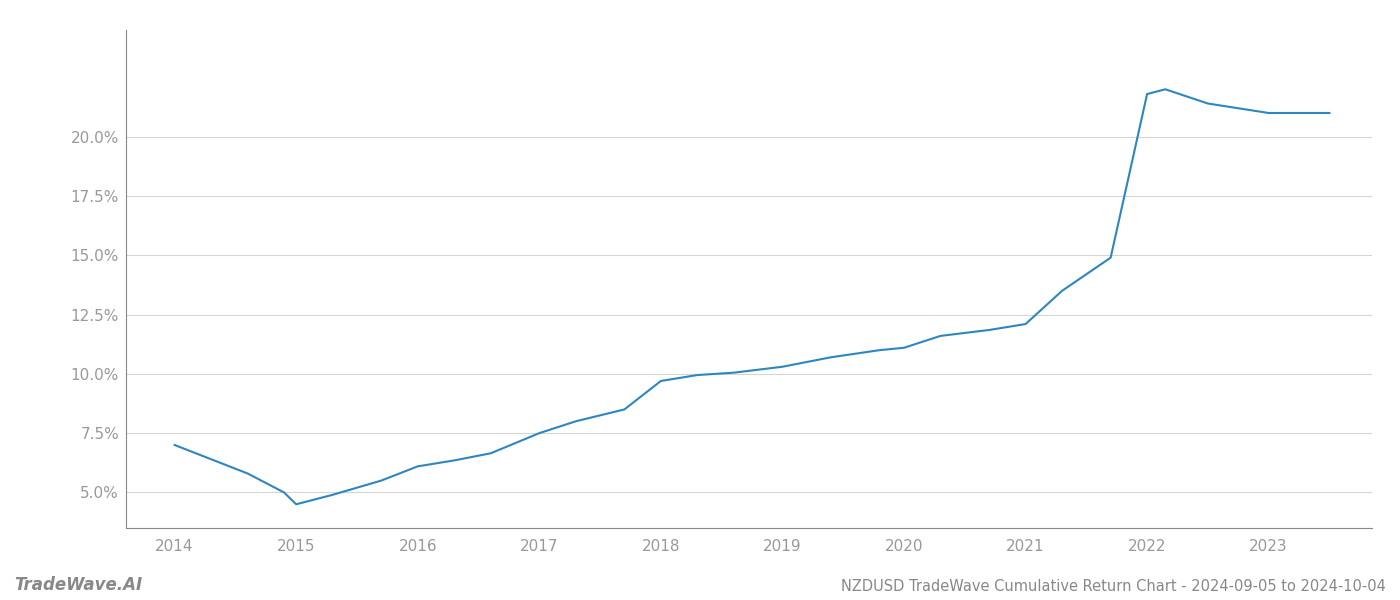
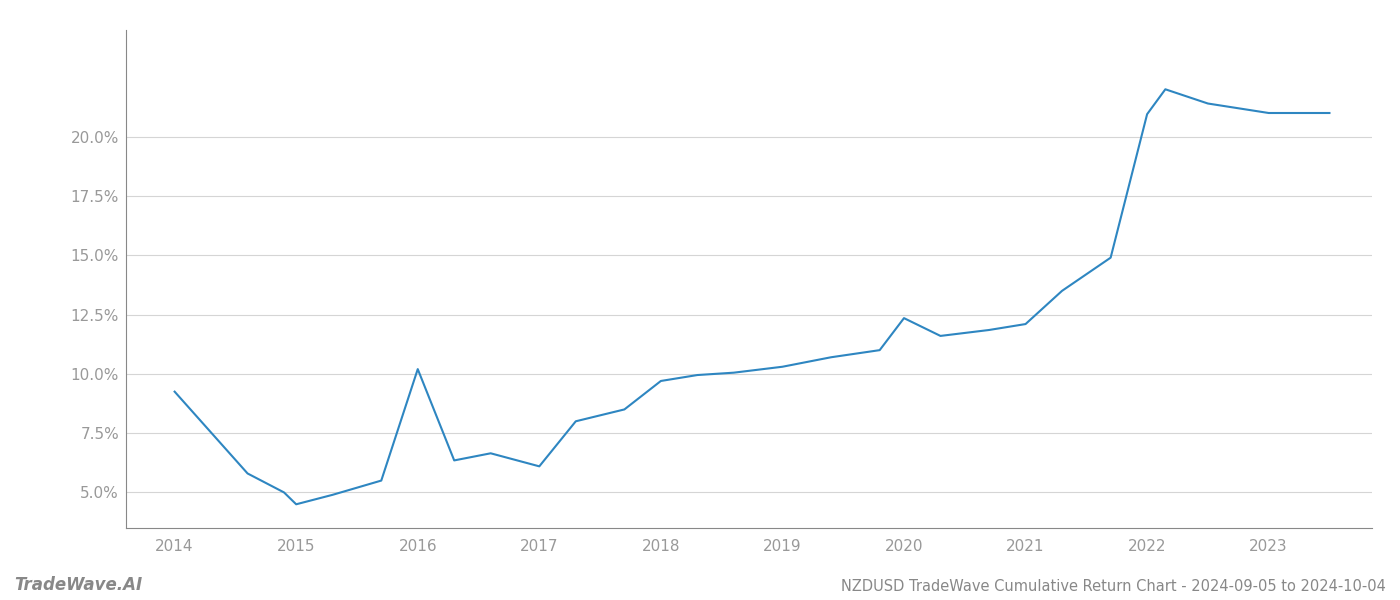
2014: 7.00% -> 9.25%
2016: 6.10% -> 10.20%
2017: 7.50% -> 6.10%
2020: 11.10% -> 12.35%
2022: 21.80% -> 20.95%
